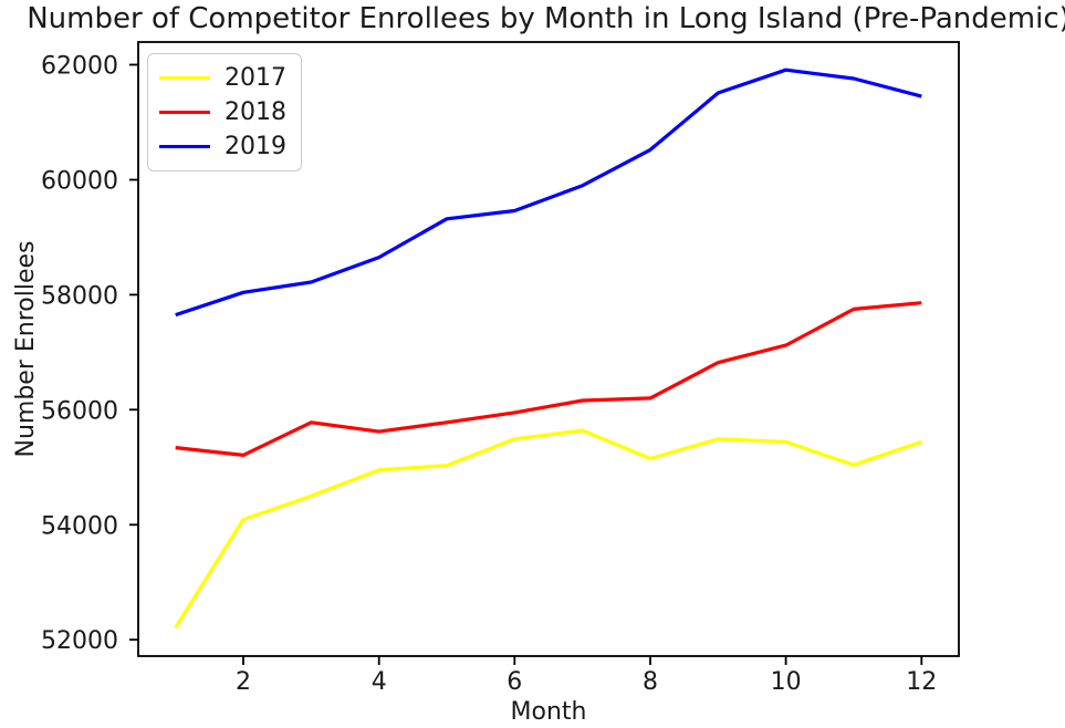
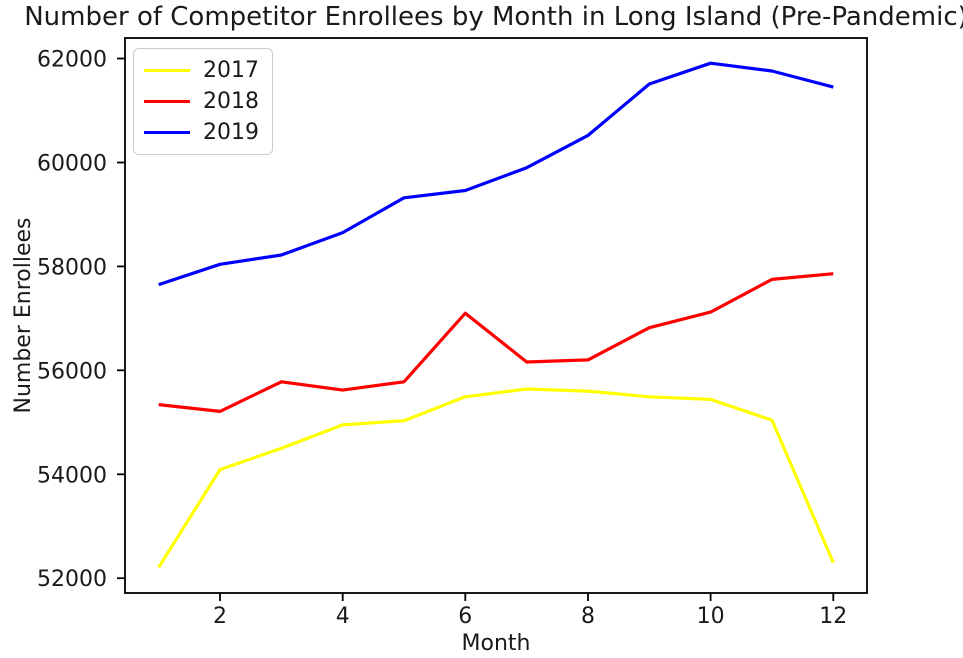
2018/6: 56000 -> 57100
2017/8: 55200 -> 55600
2017/12: 55400 -> 52300
